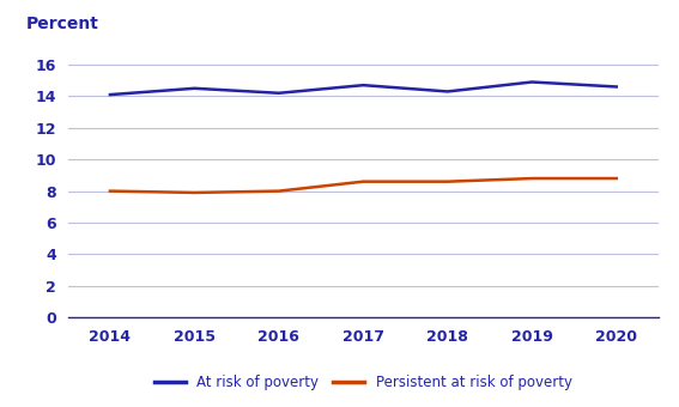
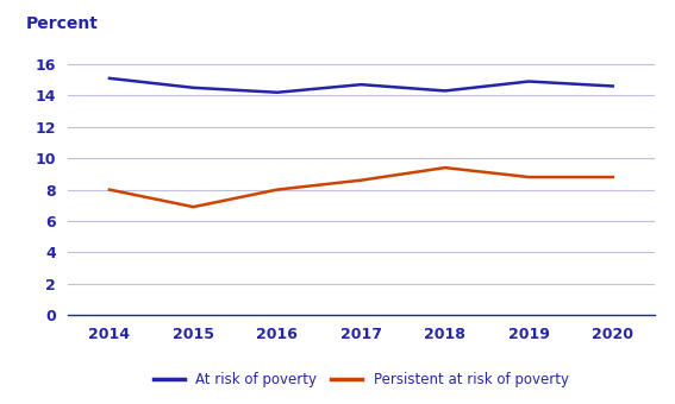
At risk of poverty/2014: 14.1 -> 15.1
Persistent at risk of poverty/2015: 7.9 -> 6.9
Persistent at risk of poverty/2018: 8.6 -> 9.4
